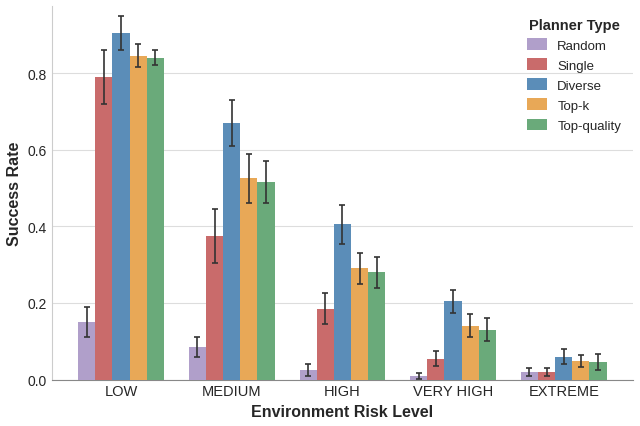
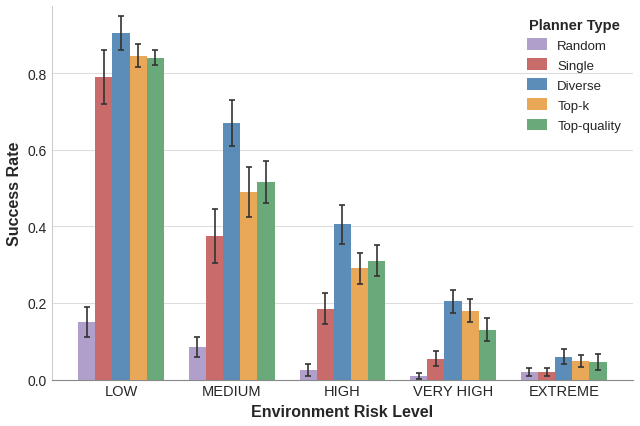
Top-k/MEDIUM: 0.525 -> 0.490
Top-quality/HIGH: 0.280 -> 0.310
Top-k/VERY HIGH: 0.140 -> 0.180
